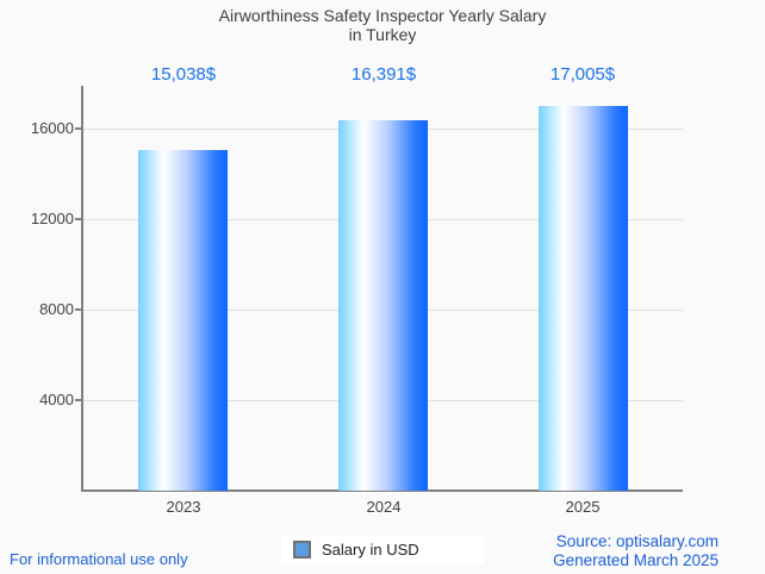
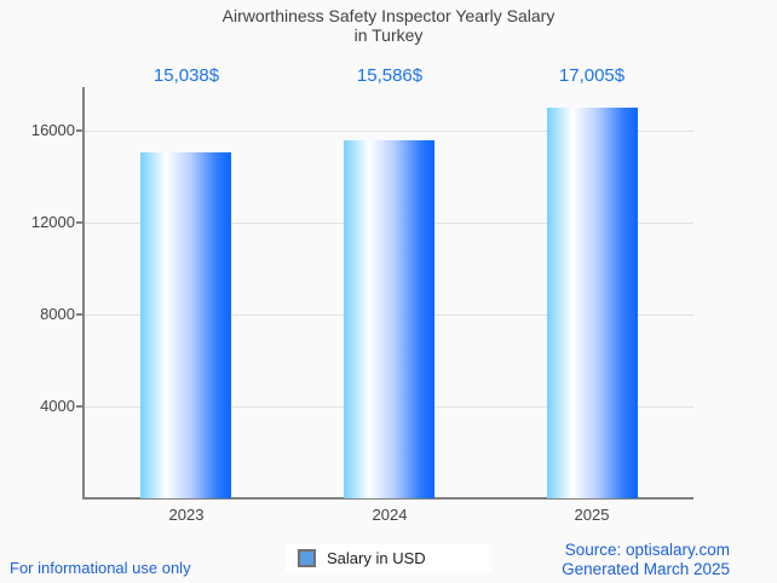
2024: 16,391 -> 15,586
